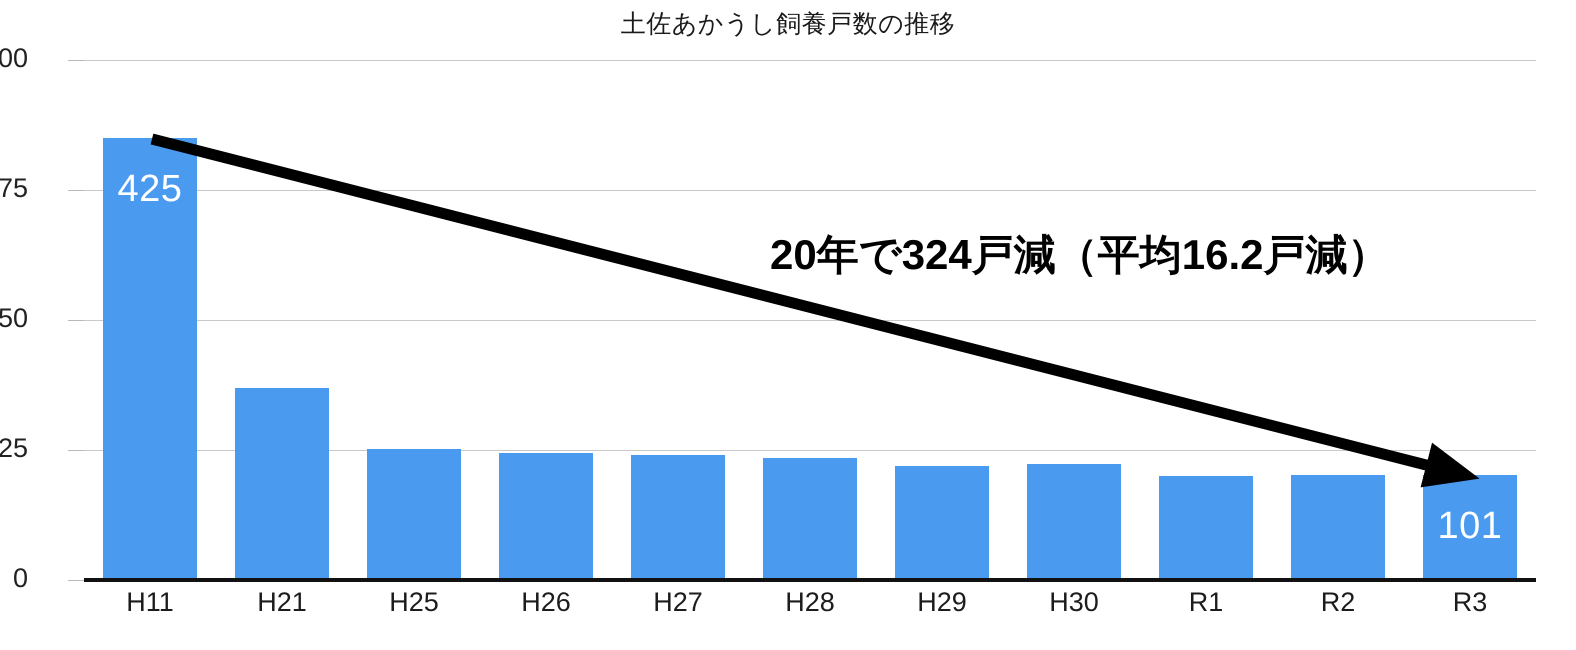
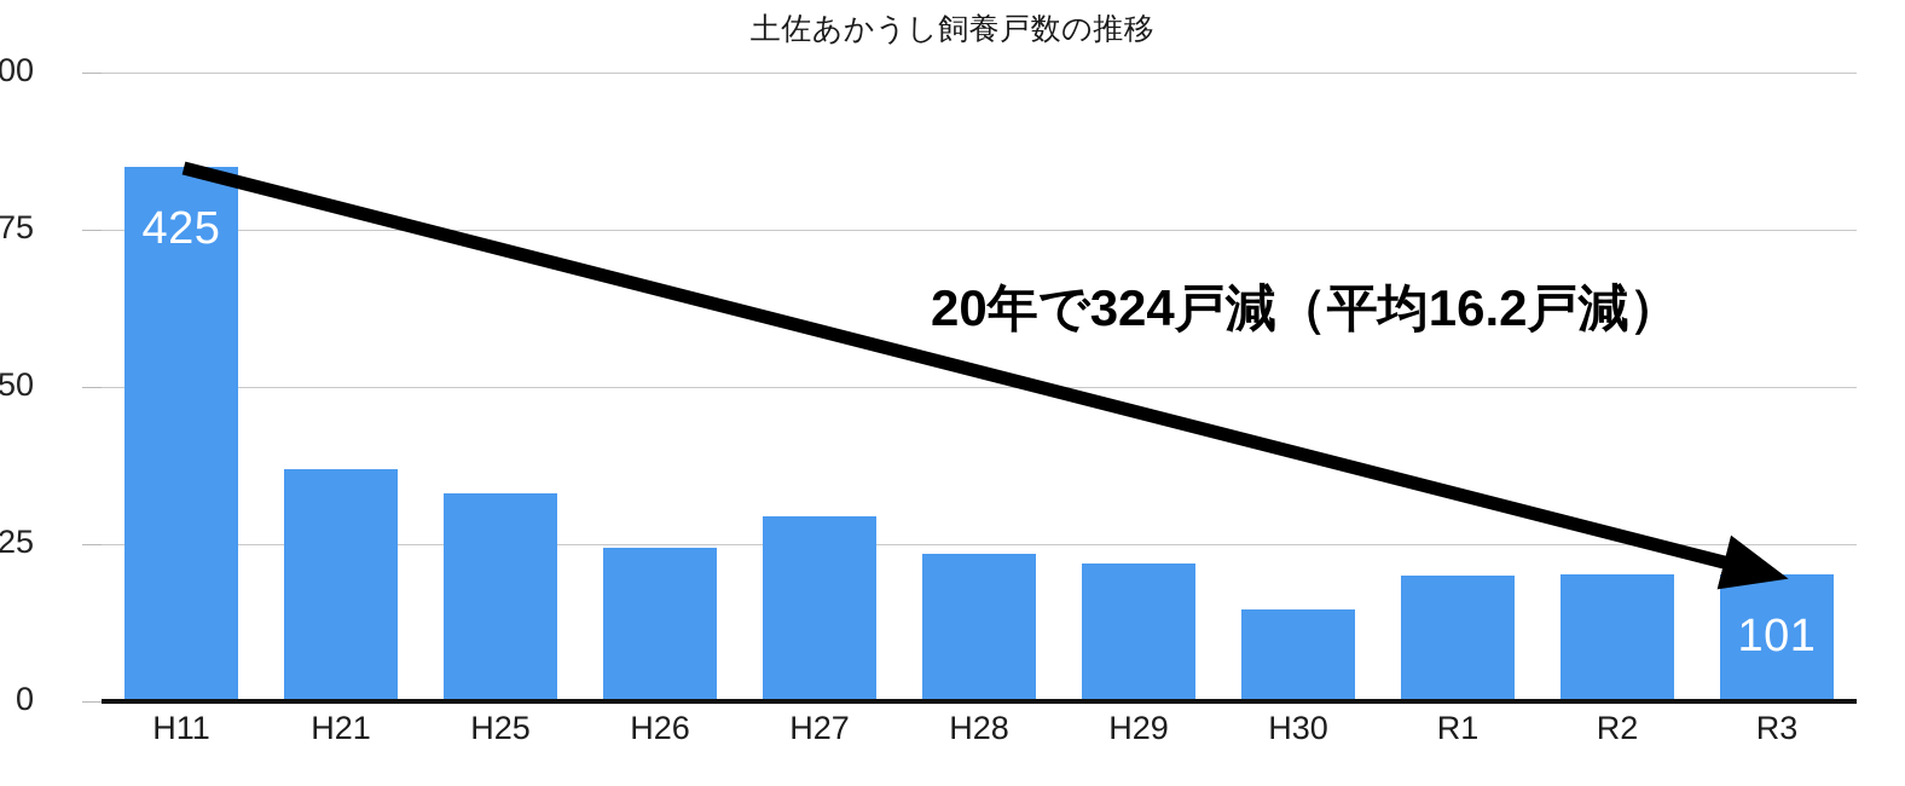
H25: 126 -> 165
H27: 120 -> 147
H30: 112 -> 73
